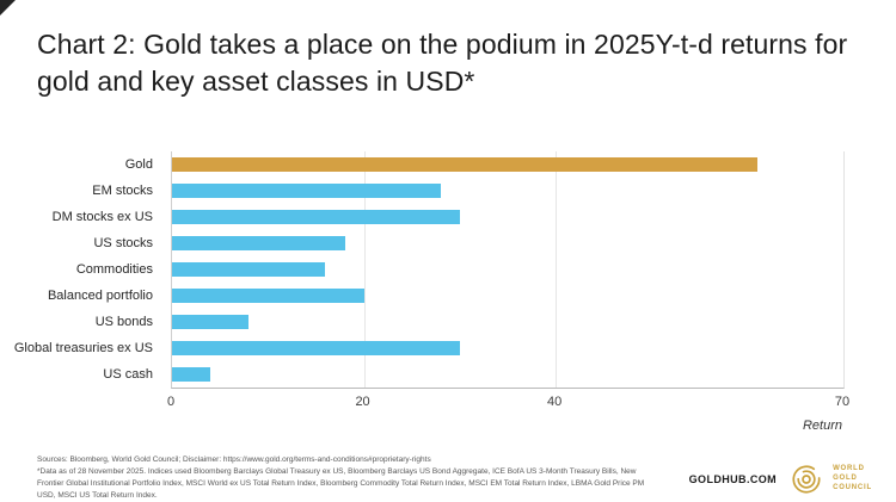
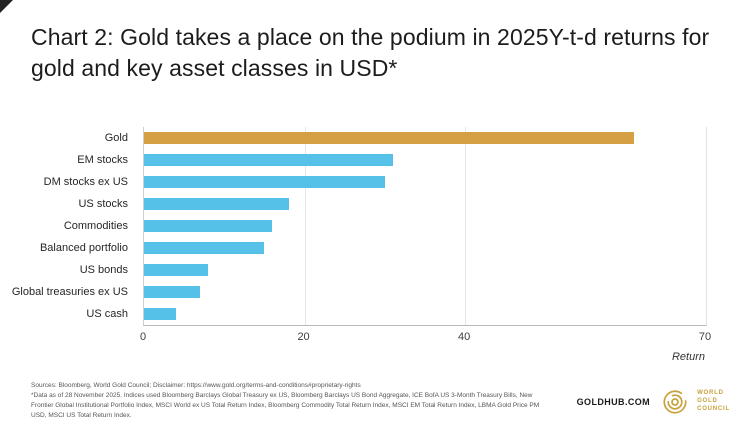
EM stocks: 28 -> 31
Balanced portfolio: 20 -> 15
Global treasuries ex US: 30 -> 7
